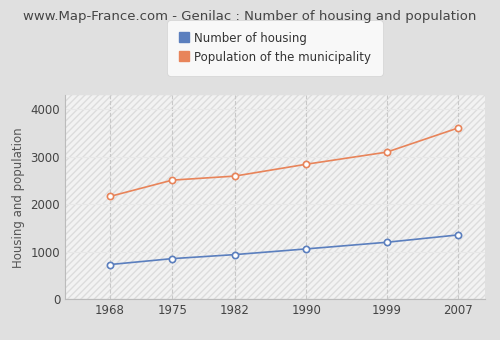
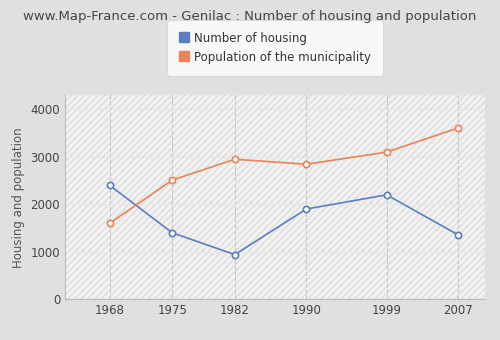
Number of housing/1968: 730 -> 2400
Population of the municipality/1968: 2160 -> 1600
Number of housing/1975: 860 -> 1400
Population of the municipality/1982: 2600 -> 2950
Number of housing/1990: 1060 -> 1900
Number of housing/1999: 1200 -> 2200
